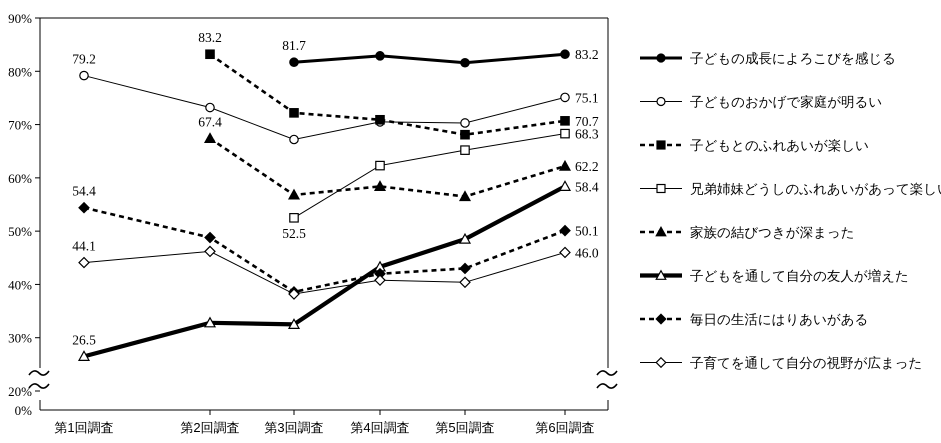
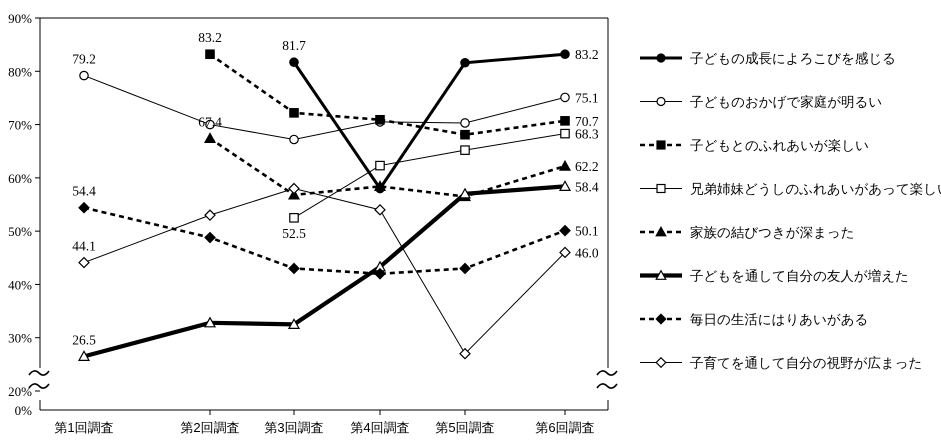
子どものおかげで家庭が明るい/第2回調査: 73% -> 70%
子育てを通して自分の視野が広まった/第2回調査: 46% -> 53%
毎日の生活にはりあいがある/第3回調査: 39% -> 43%
子育てを通して自分の視野が広まった/第3回調査: 38% -> 58%
子どもの成長によろこびを感じる/第4回調査: 83% -> 58%
子育てを通して自分の視野が広まった/第4回調査: 41% -> 54%
子どもを通して自分の友人が増えた/第5回調査: 48% -> 57%
子育てを通して自分の視野が広まった/第5回調査: 40% -> 27%
